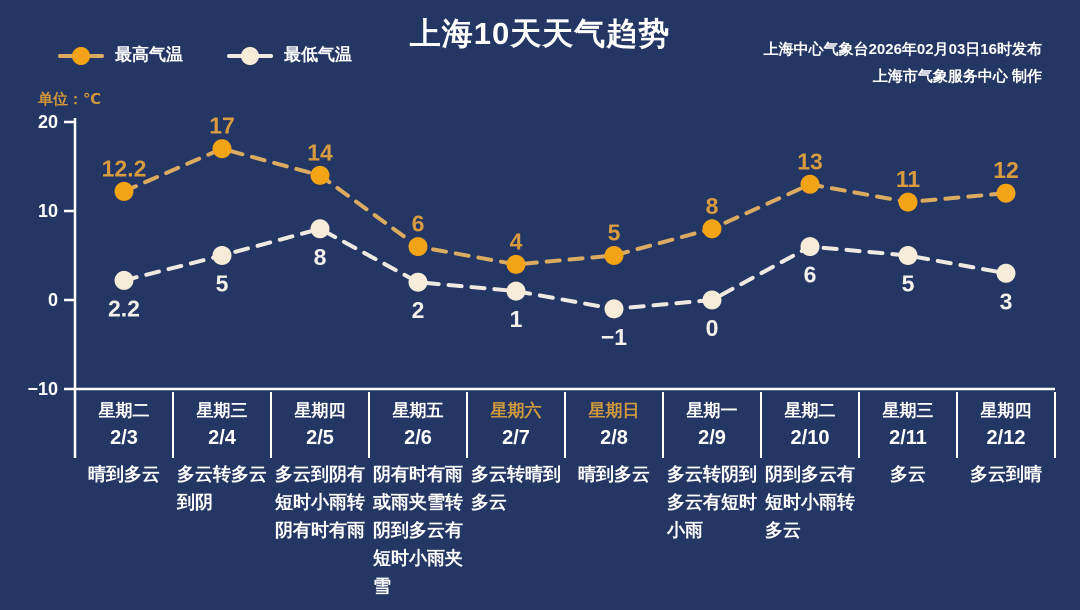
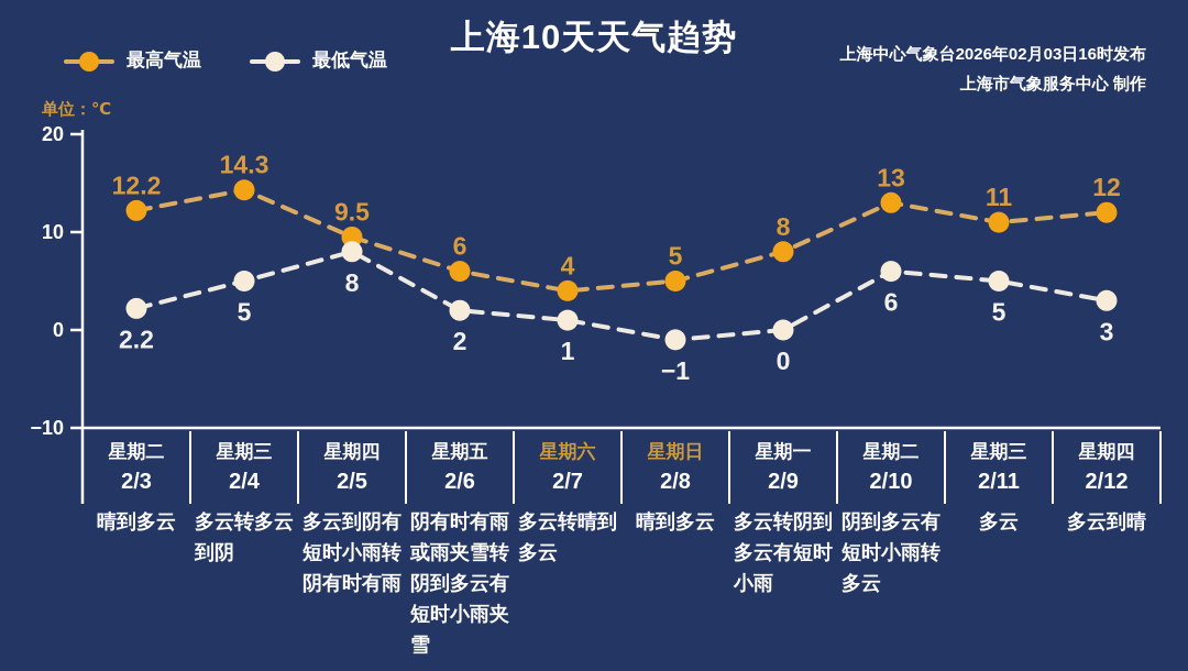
最高气温/2/4: 17 -> 14.3
最高气温/2/5: 14 -> 9.5
